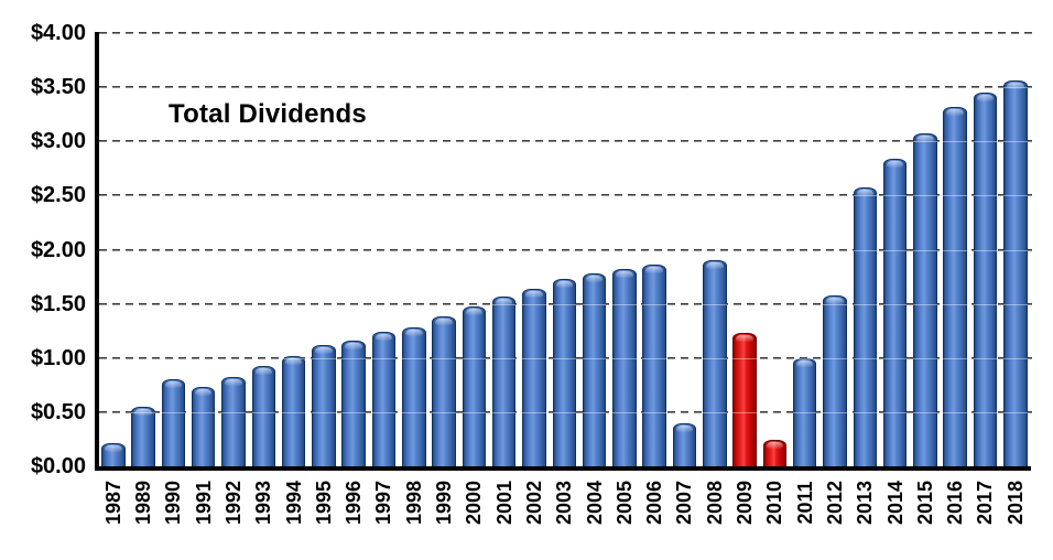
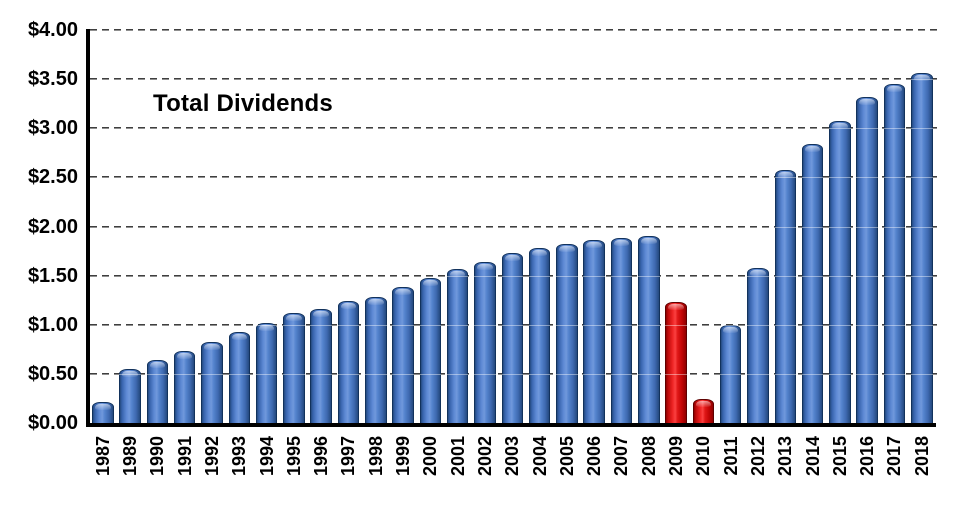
1990: $0.8 -> $0.6
2007: $0.4 -> $1.9
